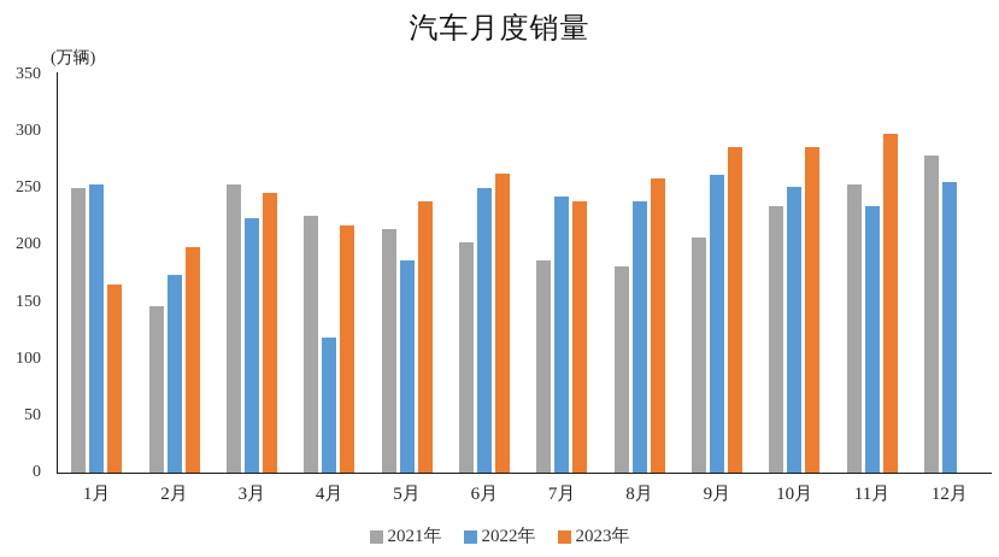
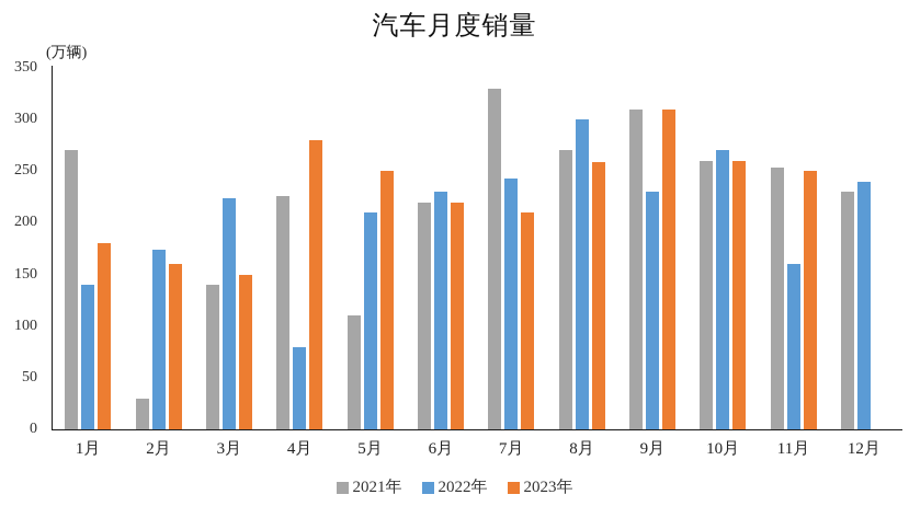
2021年/1月: 250 -> 270
2022年/1月: 250 -> 140
2023年/1月: 160 -> 180
2021年/2月: 150 -> 30
2023年/2月: 200 -> 160
2021年/3月: 250 -> 140
2023年/3月: 250 -> 150
2022年/4月: 120 -> 80
2023年/4月: 220 -> 280
2021年/5月: 210 -> 110
2022年/5月: 190 -> 210
2023年/5月: 240 -> 250
2021年/6月: 200 -> 220
2022年/6月: 250 -> 230
2023年/6月: 260 -> 220
2021年/7月: 190 -> 330
2023年/7月: 240 -> 210
2021年/8月: 180 -> 270
2022年/8月: 240 -> 300
2021年/9月: 210 -> 310
2022年/9月: 260 -> 230
2023年/9月: 290 -> 310
2021年/10月: 230 -> 260
2022年/10月: 250 -> 270
2023年/10月: 290 -> 260
2022年/11月: 230 -> 160
2023年/11月: 300 -> 250
2021年/12月: 280 -> 230
2022年/12月: 260 -> 240
